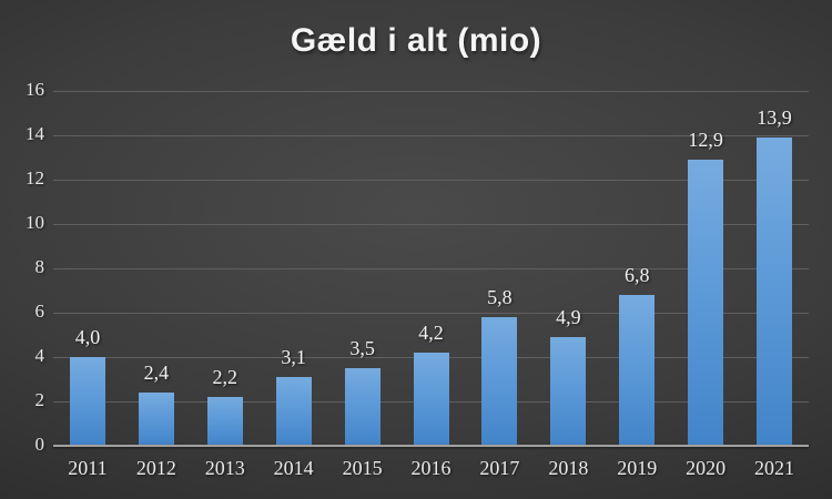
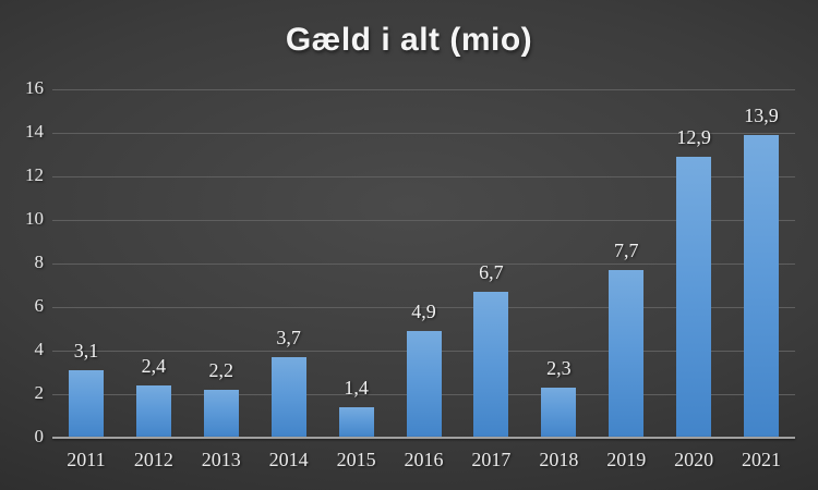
2011: 4,0 -> 3,1
2014: 3,1 -> 3,7
2015: 3,5 -> 1,4
2016: 4,2 -> 4,9
2017: 5,8 -> 6,7
2018: 4,9 -> 2,3
2019: 6,8 -> 7,7
